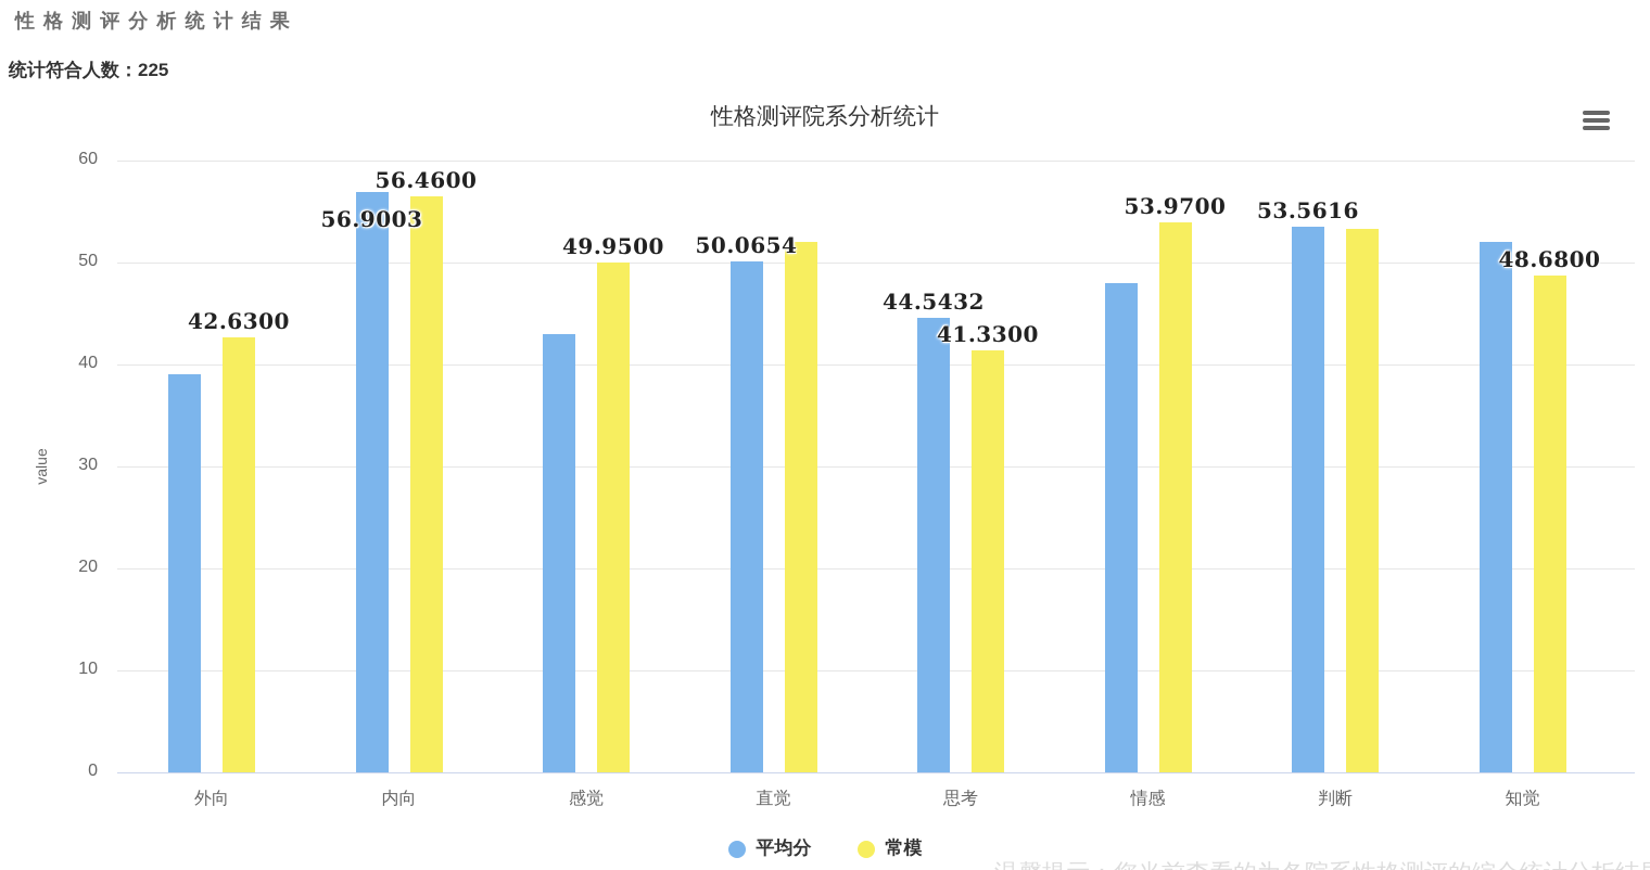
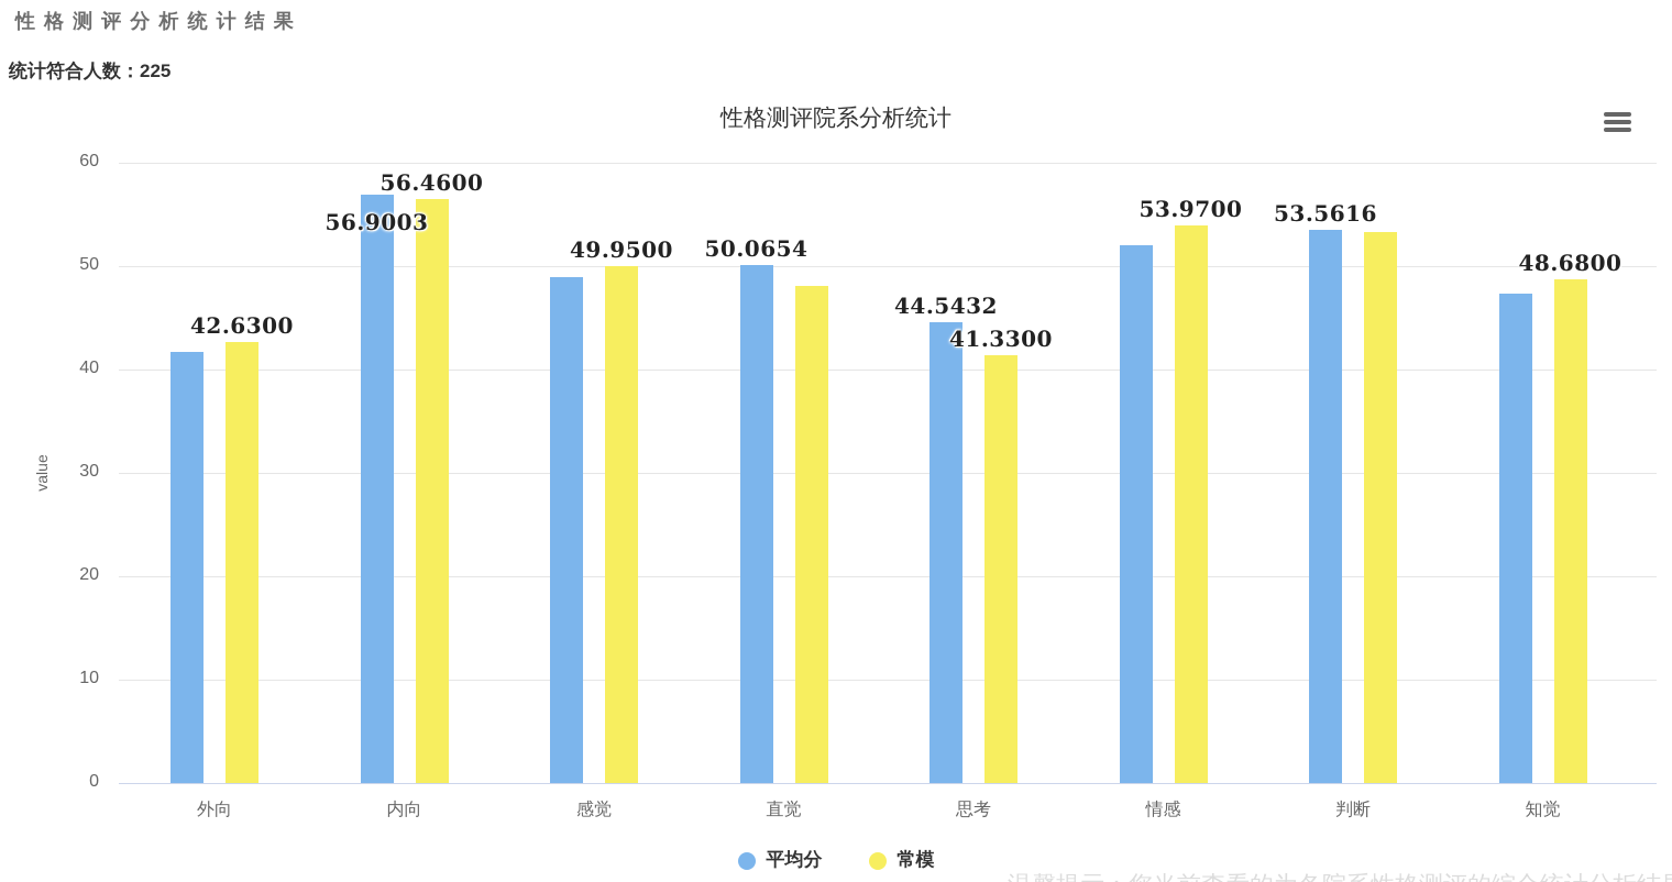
平均分/外向: 39 -> 42
平均分/感觉: 43 -> 49
常模/直觉: 52 -> 48
平均分/情感: 48 -> 52
平均分/知觉: 52 -> 47
